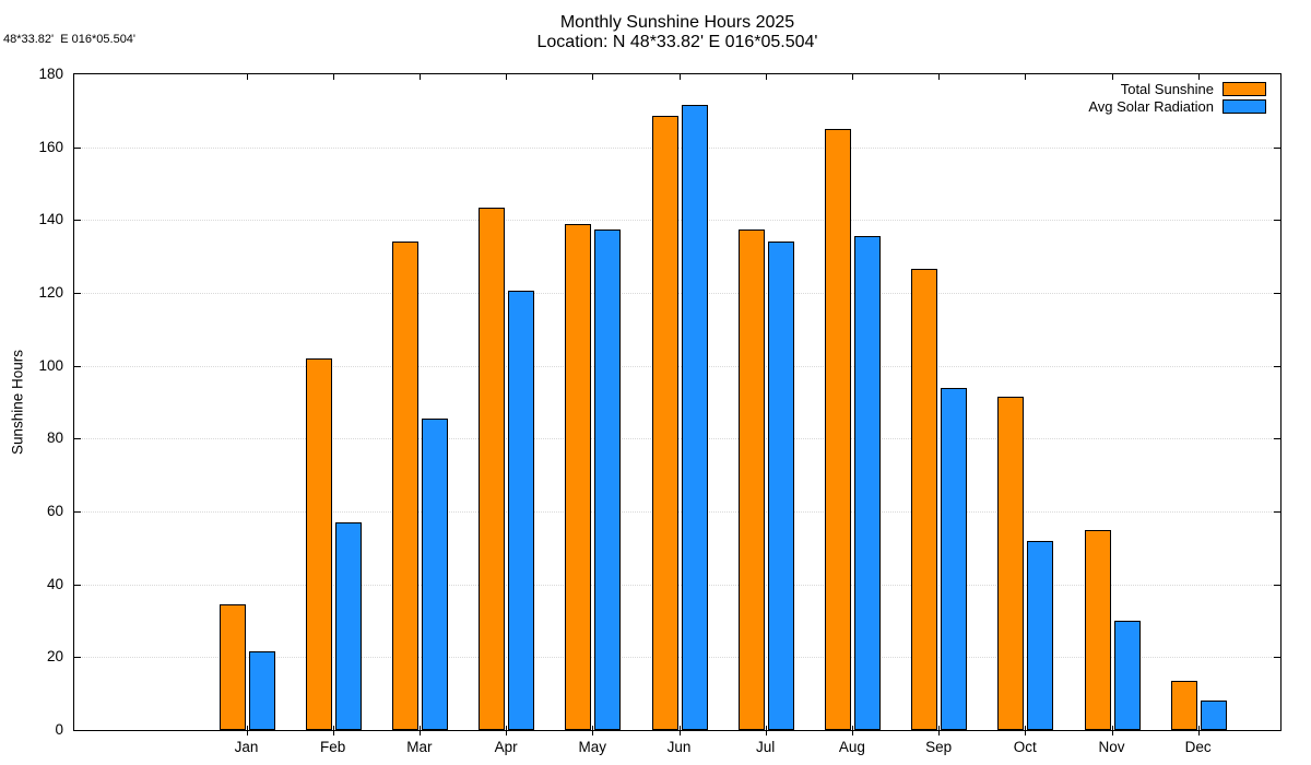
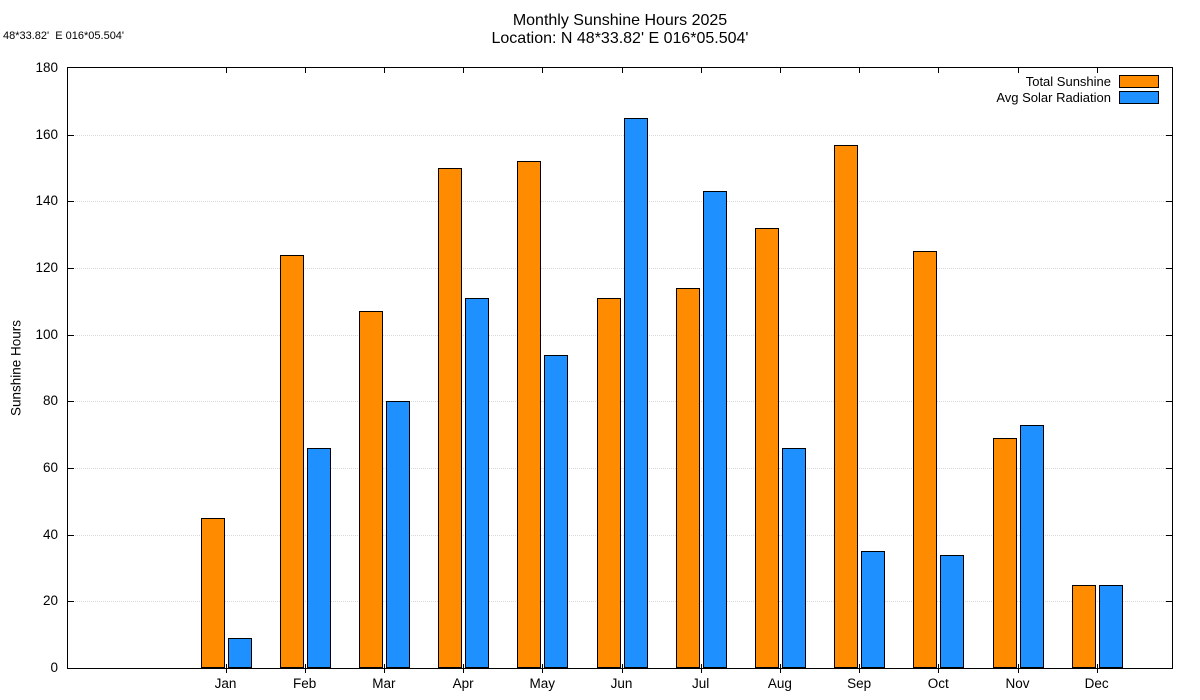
Total Sunshine/Jan: 34 -> 45
Avg Solar Radiation/Jan: 22 -> 9
Total Sunshine/Feb: 102 -> 124
Avg Solar Radiation/Feb: 57 -> 66
Total Sunshine/Mar: 134 -> 107
Avg Solar Radiation/Mar: 86 -> 80
Total Sunshine/Apr: 144 -> 150
Avg Solar Radiation/Apr: 120 -> 111
Total Sunshine/May: 139 -> 152
Avg Solar Radiation/May: 138 -> 94
Total Sunshine/Jun: 168 -> 111
Avg Solar Radiation/Jun: 172 -> 165
Total Sunshine/Jul: 138 -> 114
Avg Solar Radiation/Jul: 134 -> 143
Total Sunshine/Aug: 165 -> 132
Avg Solar Radiation/Aug: 136 -> 66
Total Sunshine/Sep: 126 -> 157
Avg Solar Radiation/Sep: 94 -> 35
Total Sunshine/Oct: 92 -> 125
Avg Solar Radiation/Oct: 52 -> 34
Total Sunshine/Nov: 55 -> 69
Avg Solar Radiation/Nov: 30 -> 73
Total Sunshine/Dec: 14 -> 25
Avg Solar Radiation/Dec: 8 -> 25
